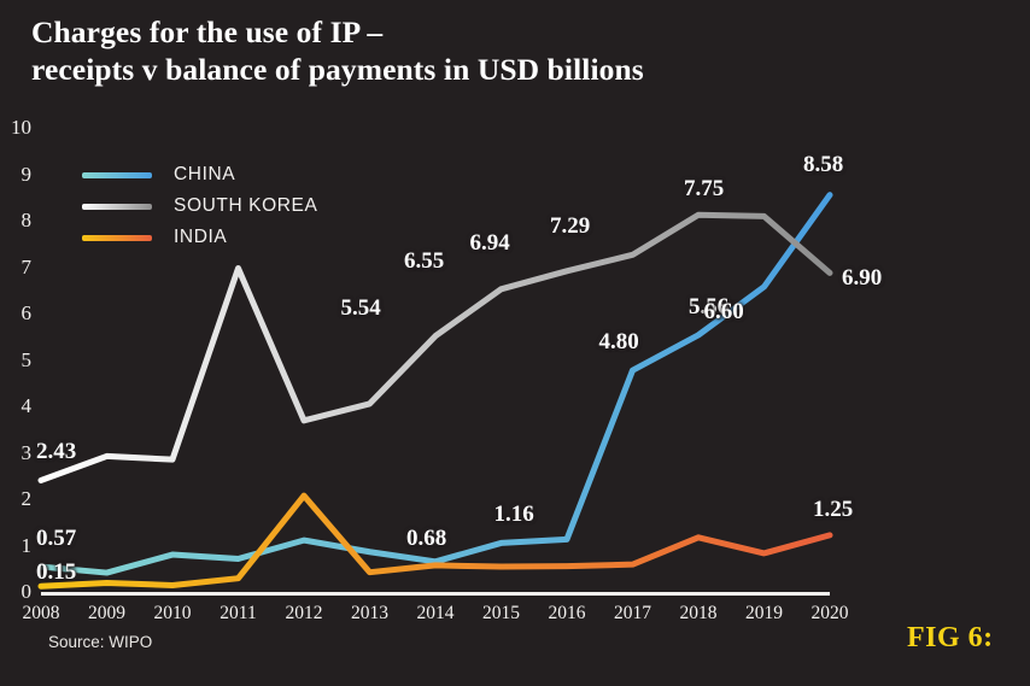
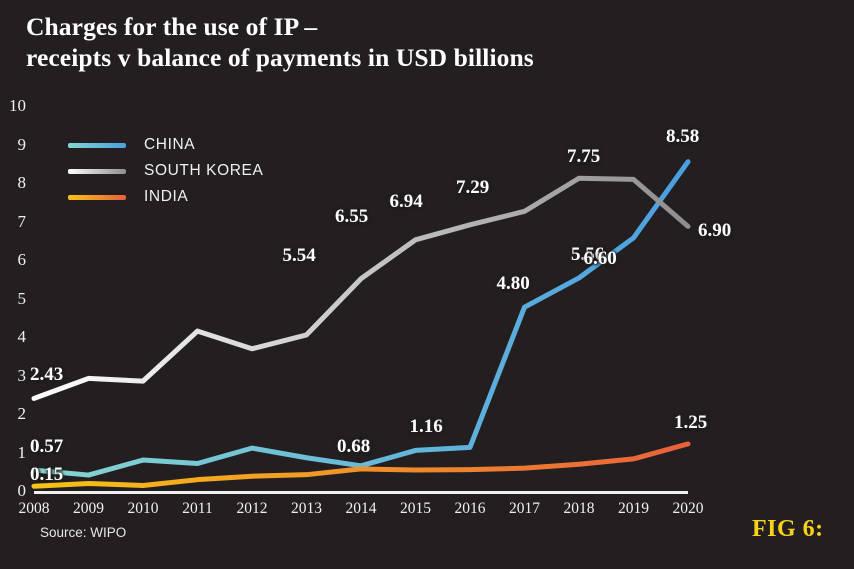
SOUTH KOREA/2011: 7.0 -> 4.2
INDIA/2012: 2.1 -> 0.4
INDIA/2018: 1.2 -> 0.7
